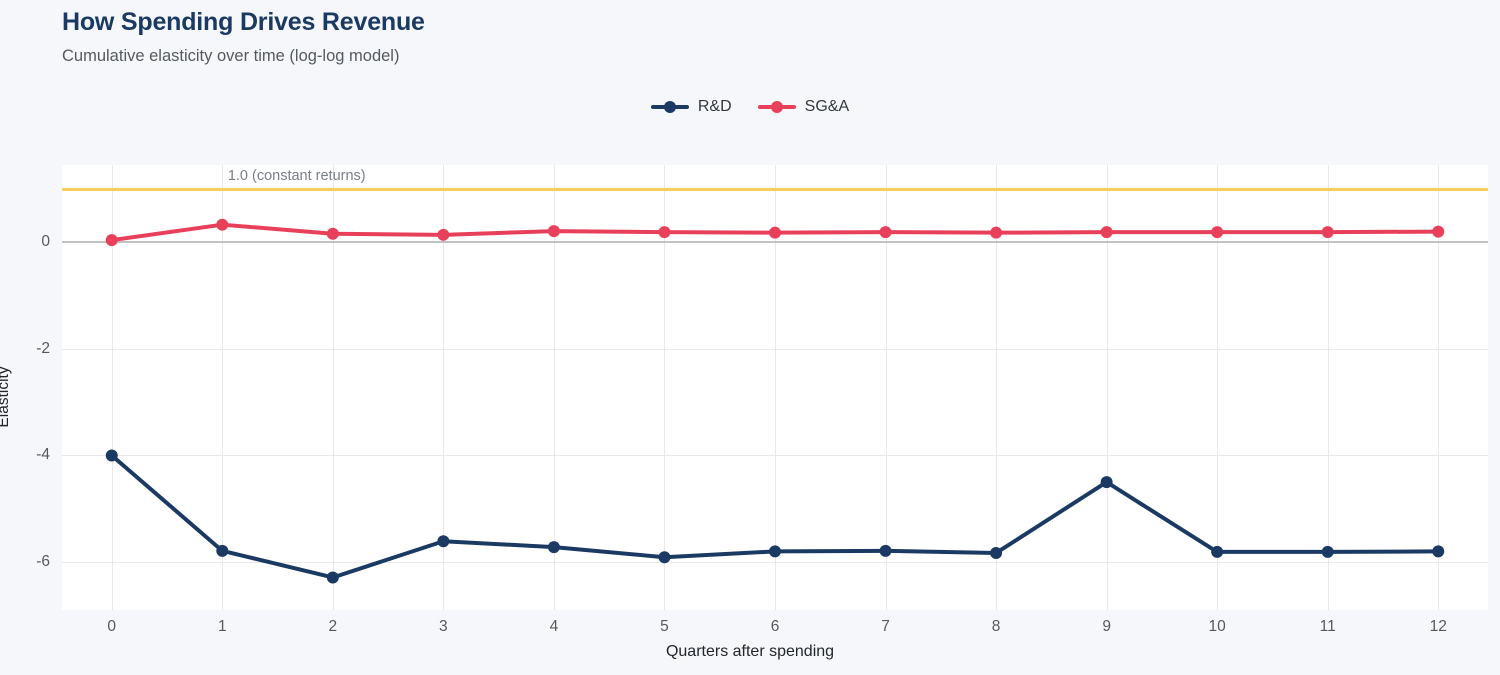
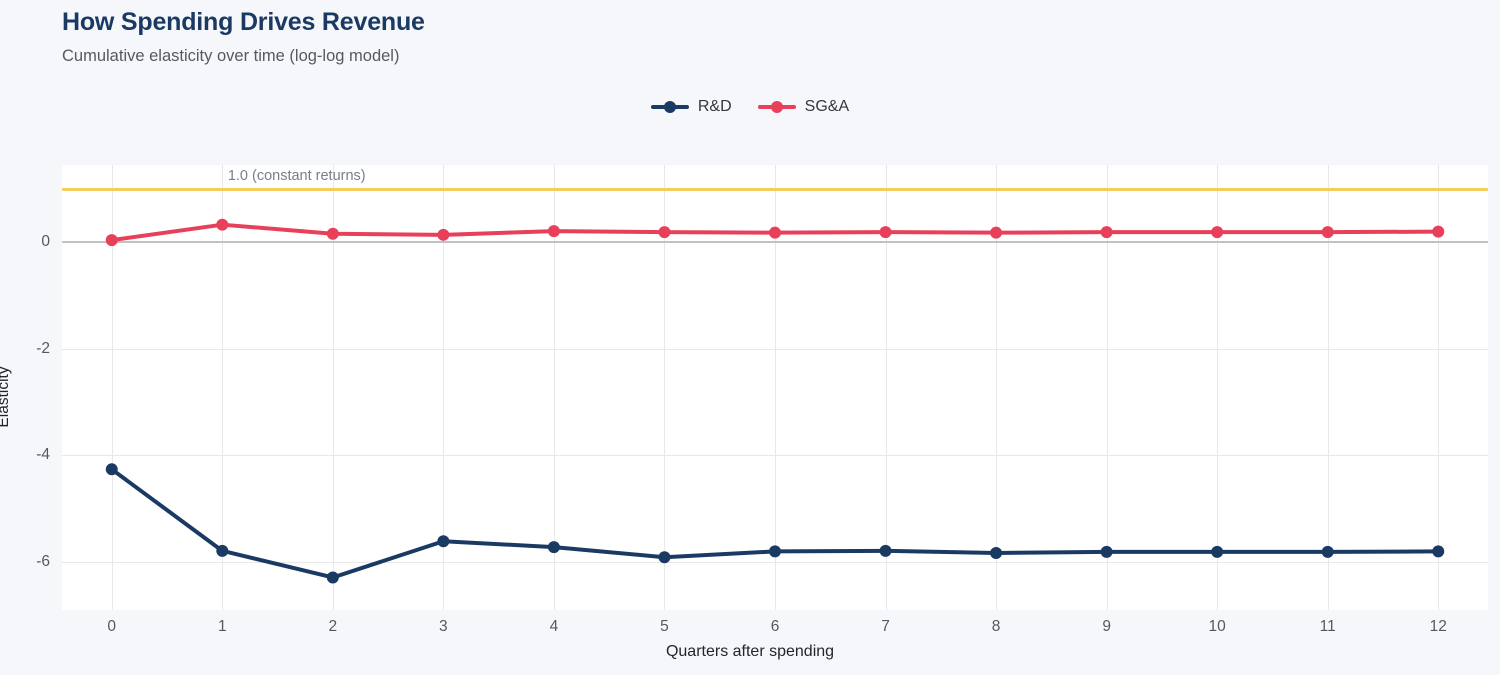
R&D/0: -4.0 -> -4.3
R&D/9: -4.5 -> -5.8
